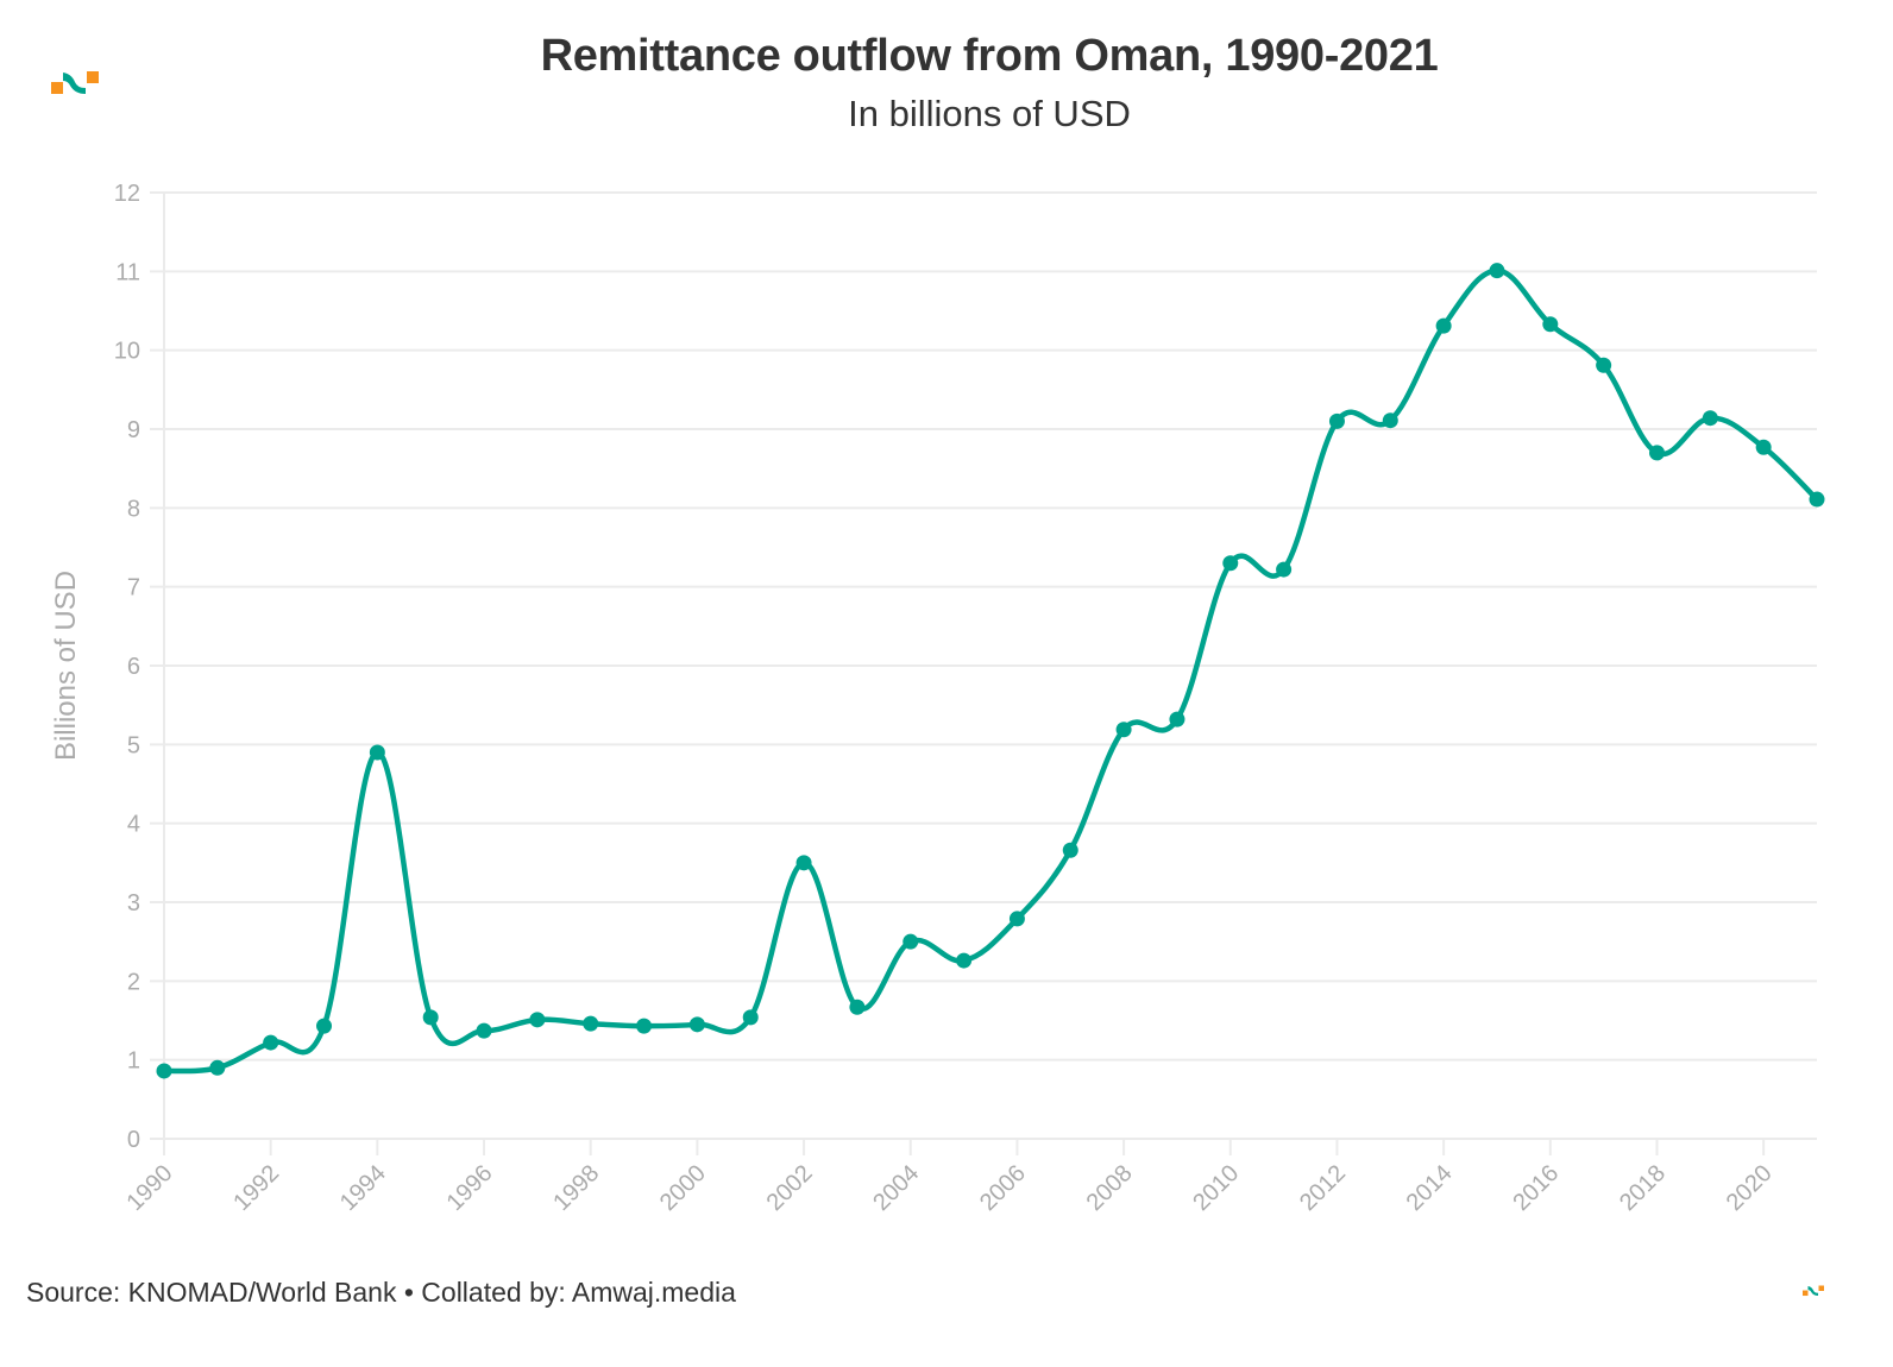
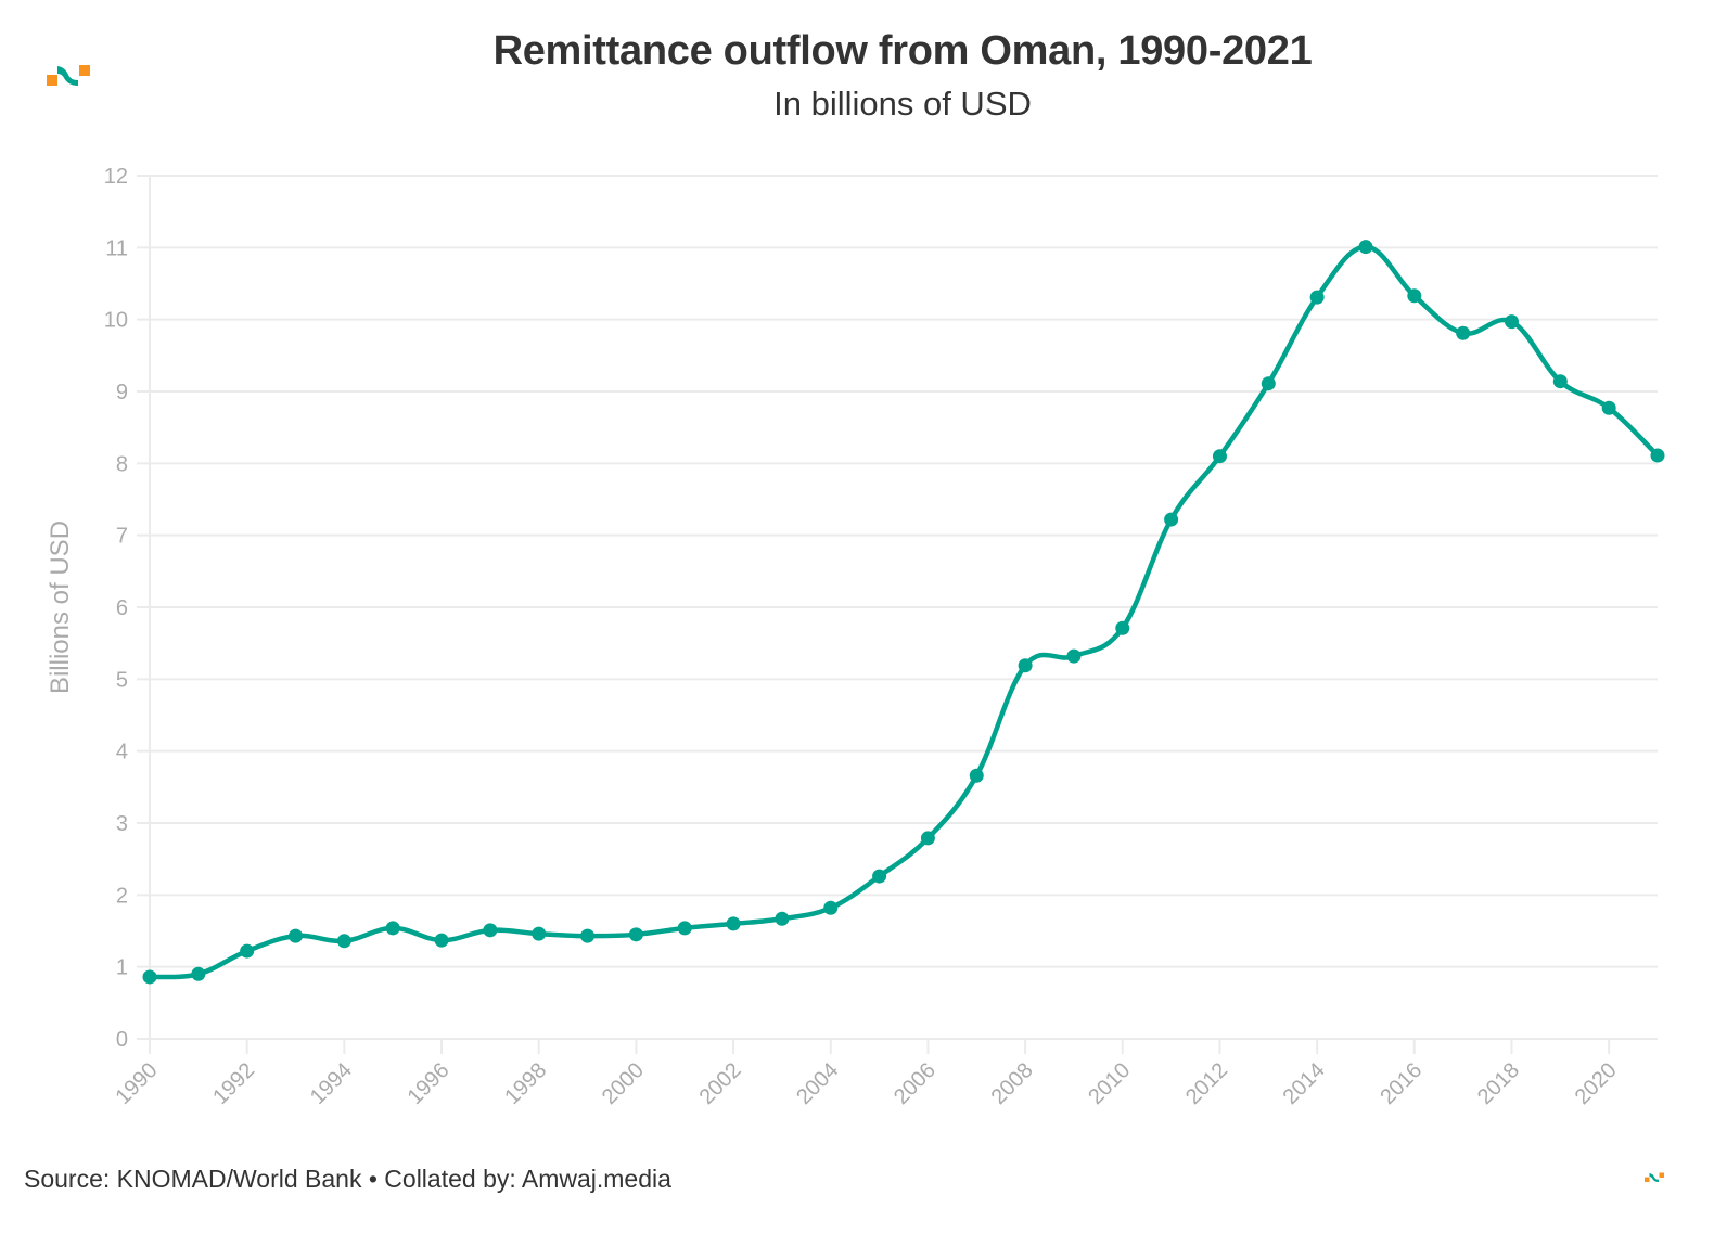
1994: 4.9 -> 1.4
2002: 3.5 -> 1.6
2004: 2.5 -> 1.8
2010: 7.3 -> 5.7
2012: 9.1 -> 8.1
2018: 8.7 -> 10.0
